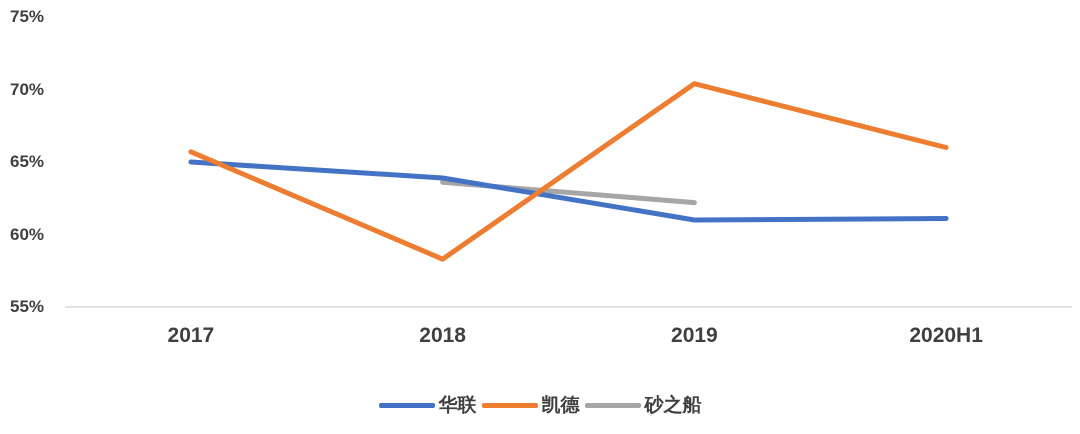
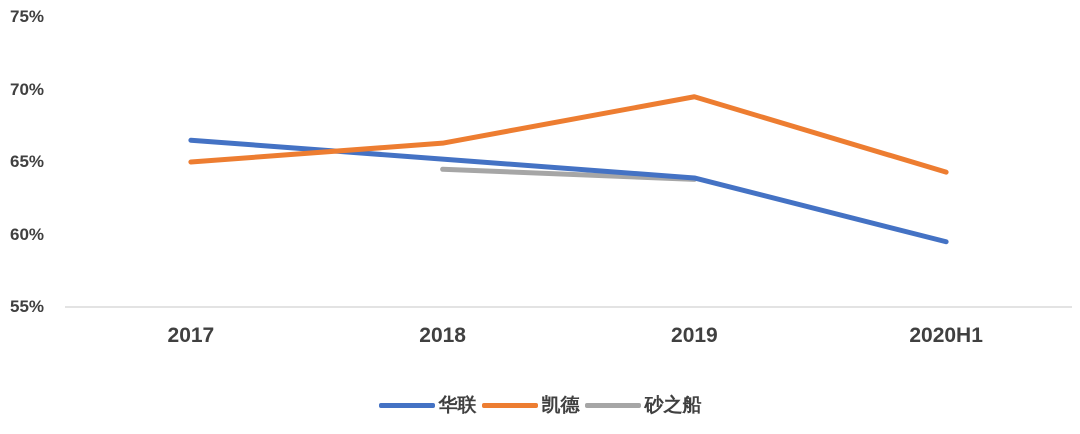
华联/2017: 65.0% -> 66.5%
凯德/2017: 65.7% -> 65.0%
华联/2018: 63.9% -> 65.2%
凯德/2018: 58.3% -> 66.3%
砂之船/2018: 63.6% -> 64.5%
华联/2019: 61.0% -> 63.9%
凯德/2019: 70.4% -> 69.5%
砂之船/2019: 62.2% -> 63.8%
华联/2020H1: 61.1% -> 59.5%
凯德/2020H1: 66.0% -> 64.3%
